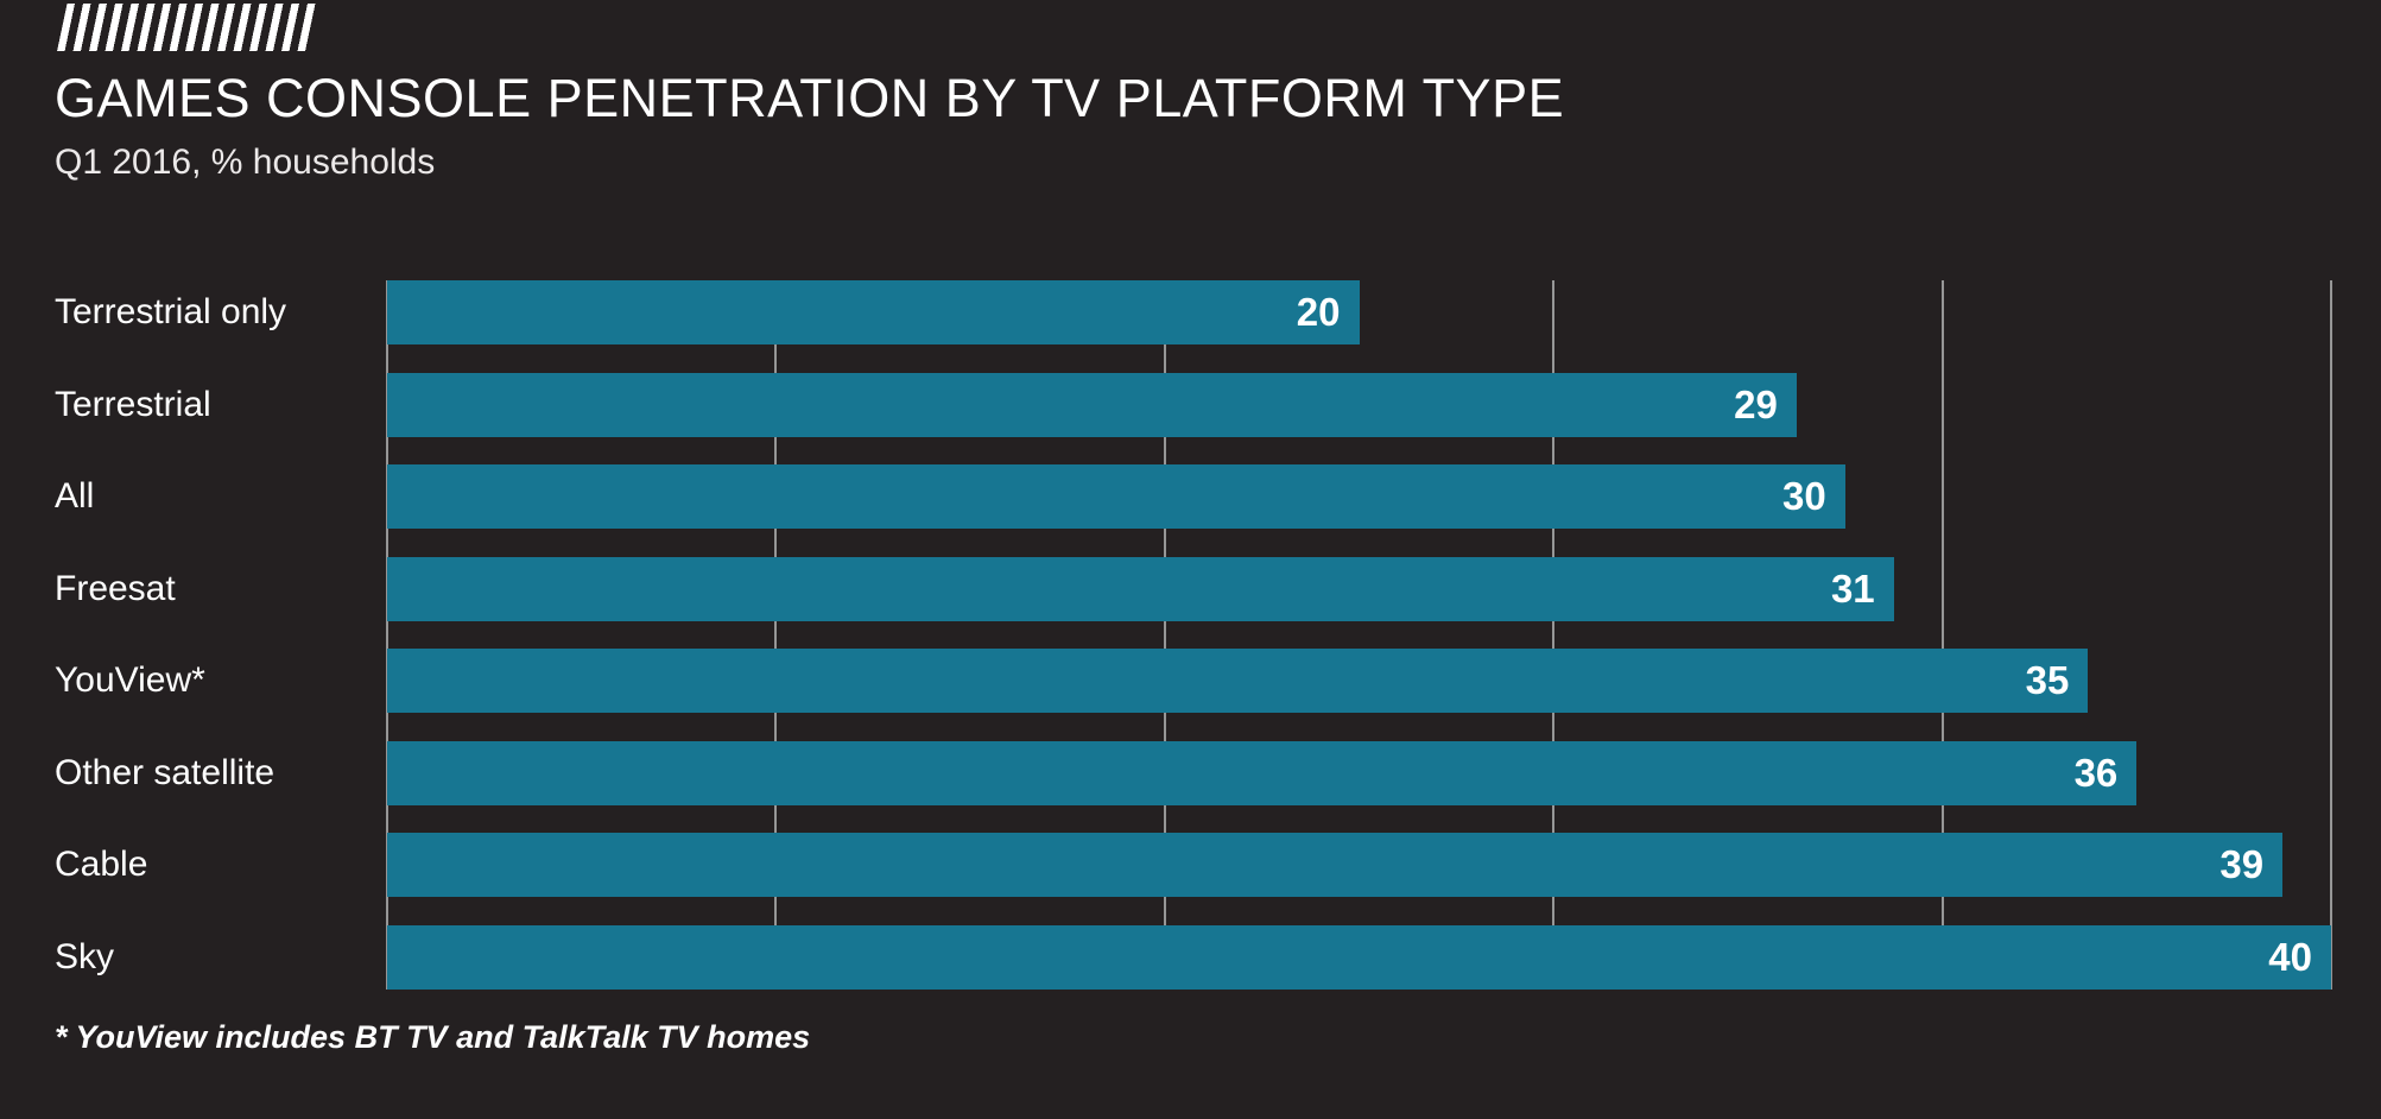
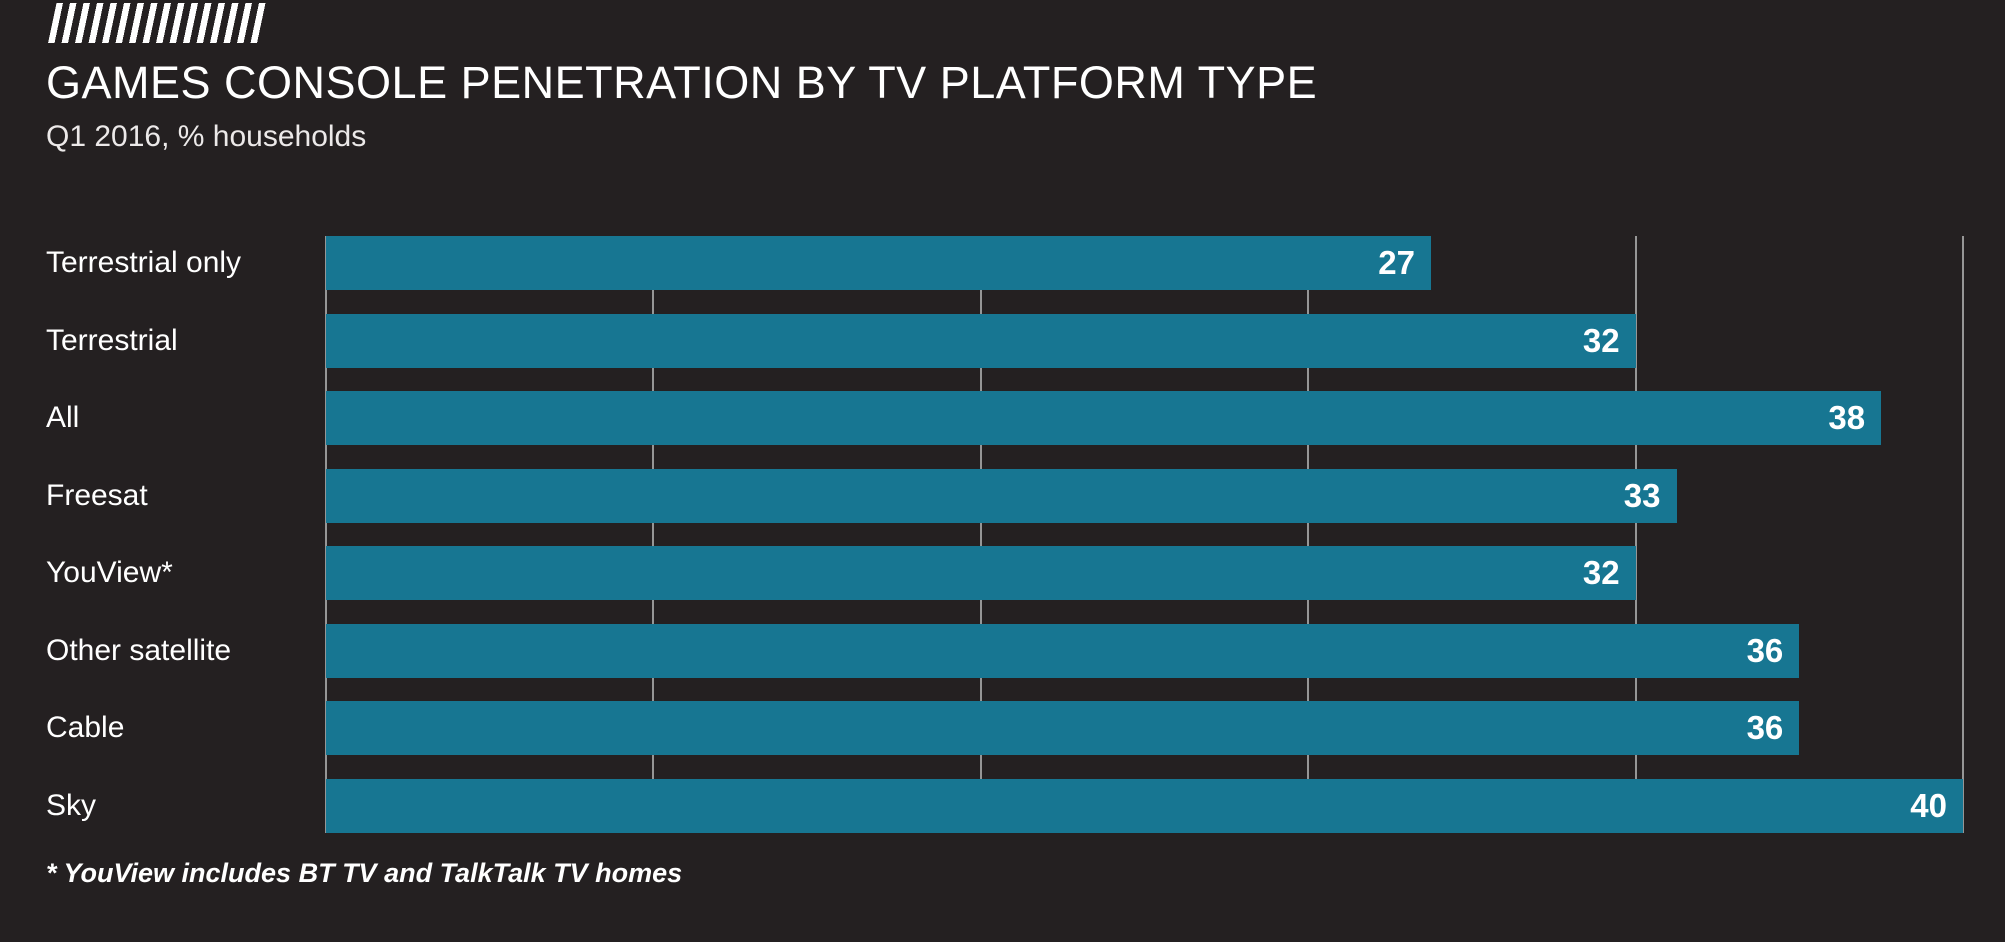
Terrestrial only: 20 -> 27
Terrestrial: 29 -> 32
All: 30 -> 38
Freesat: 31 -> 33
YouView*: 35 -> 32
Cable: 39 -> 36
